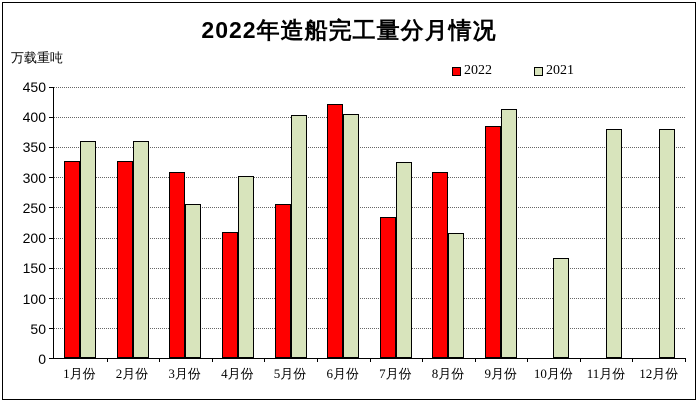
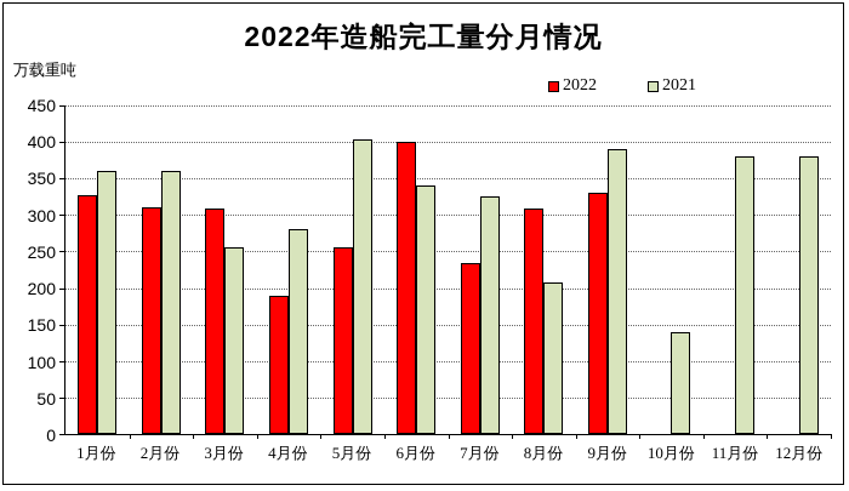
2022/2月份: 330 -> 310
2022/4月份: 210 -> 190
2021/4月份: 300 -> 280
2022/6月份: 420 -> 400
2021/6月份: 400 -> 340
2022/9月份: 390 -> 330
2021/9月份: 410 -> 390
2021/10月份: 170 -> 140
